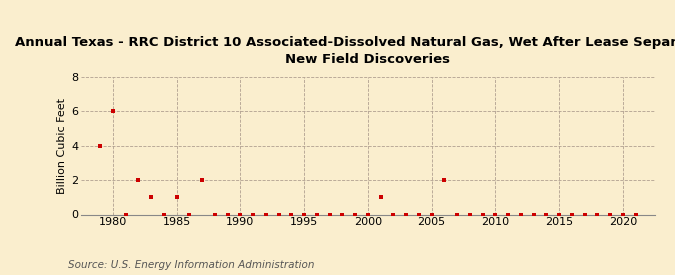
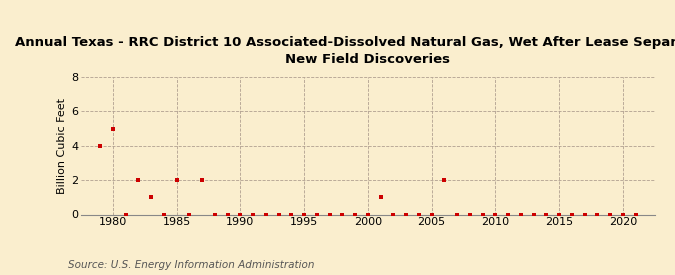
1980: 6 -> 5
1985: 1 -> 2
